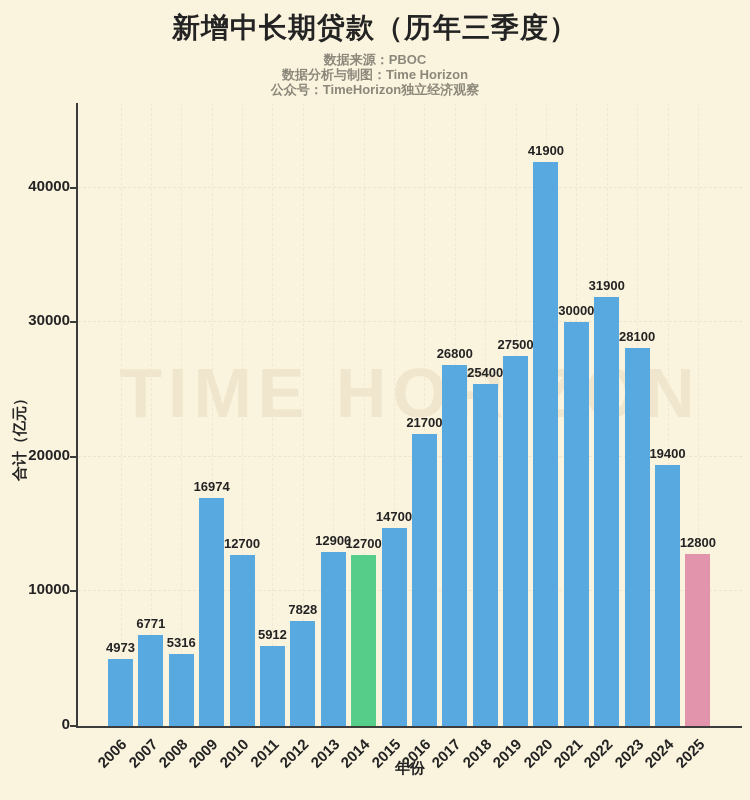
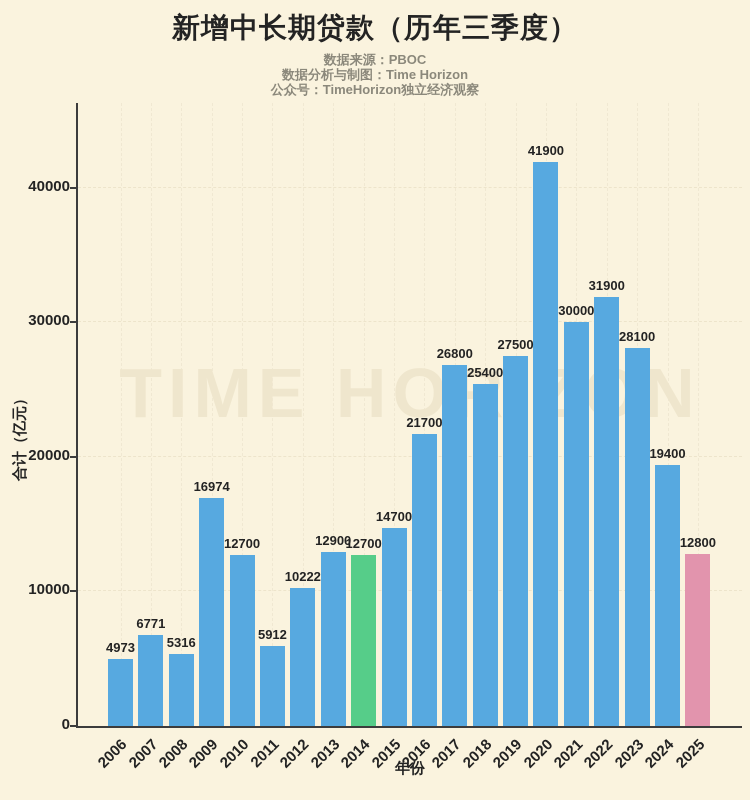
2012: 7828 -> 10222
